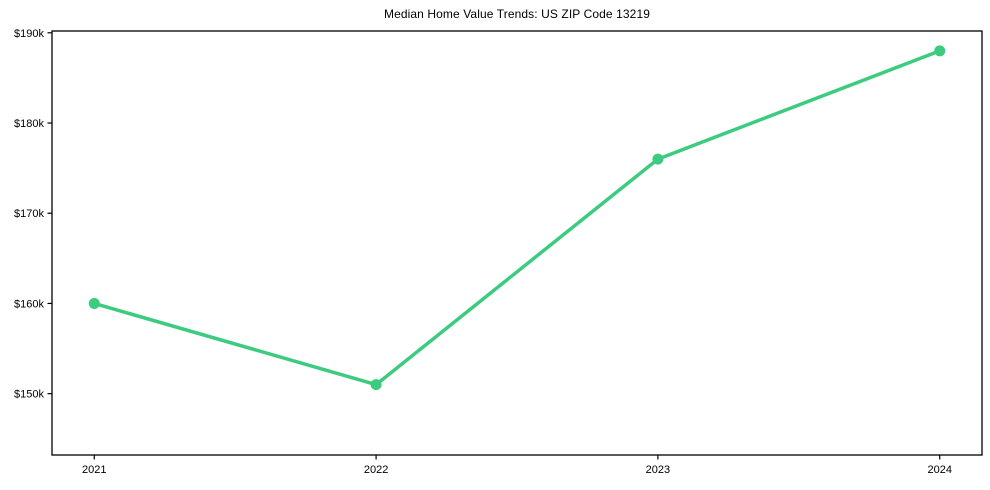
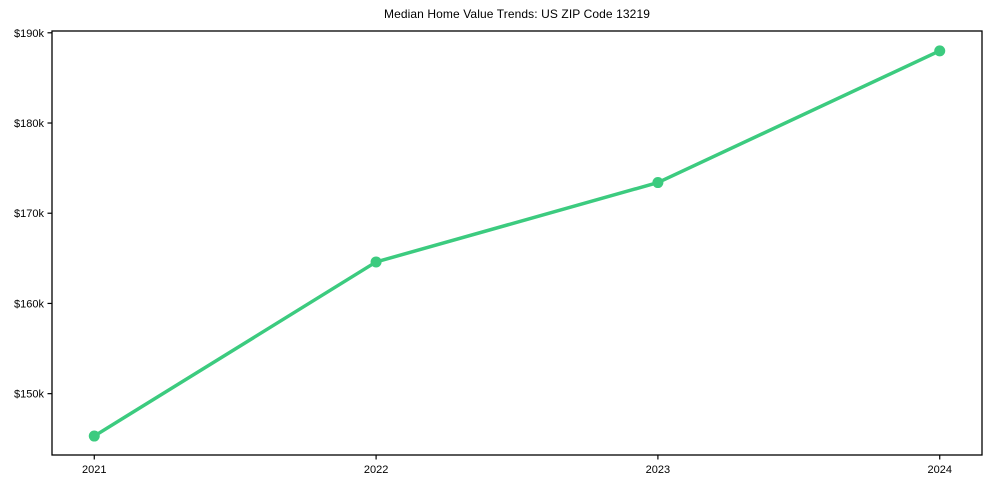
2021: $160k -> $145k
2022: $151k -> $165k
2023: $176k -> $173k
